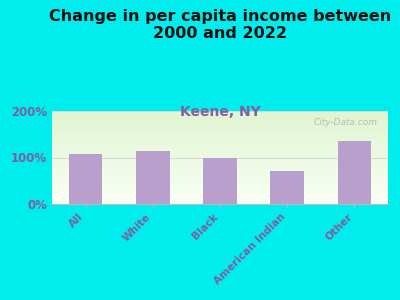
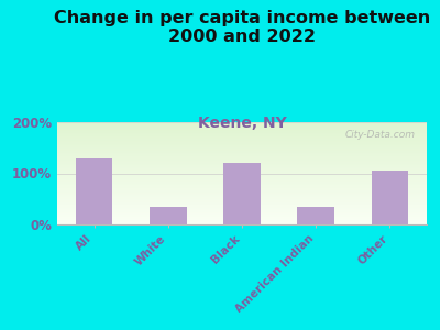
All: 107% -> 130%
White: 115% -> 35%
Black: 100% -> 120%
American Indian: 70% -> 35%
Other: 135% -> 105%
